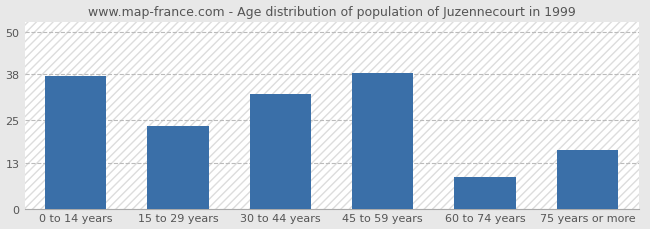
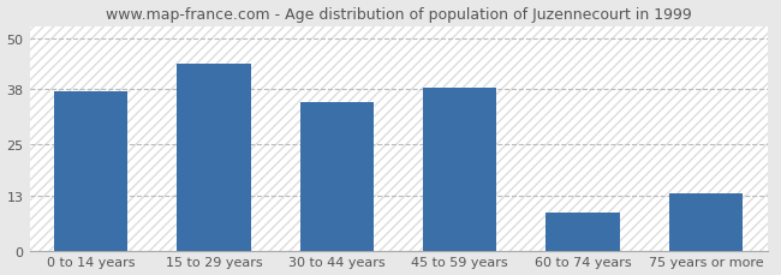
15 to 29 years: 23.5 -> 44.0
30 to 44 years: 32.5 -> 35.0
75 years or more: 16.5 -> 13.5
